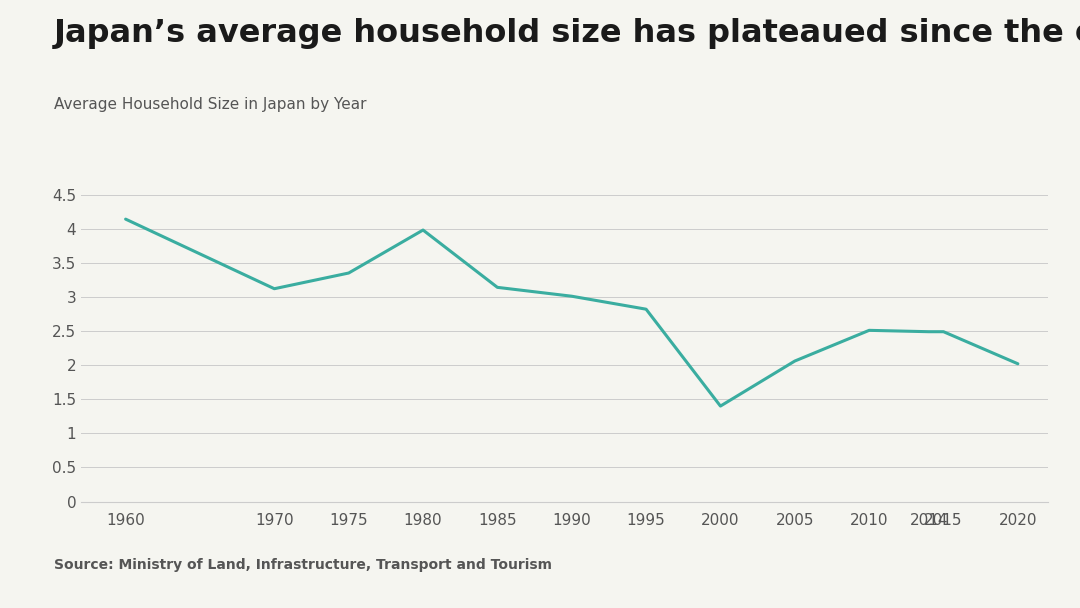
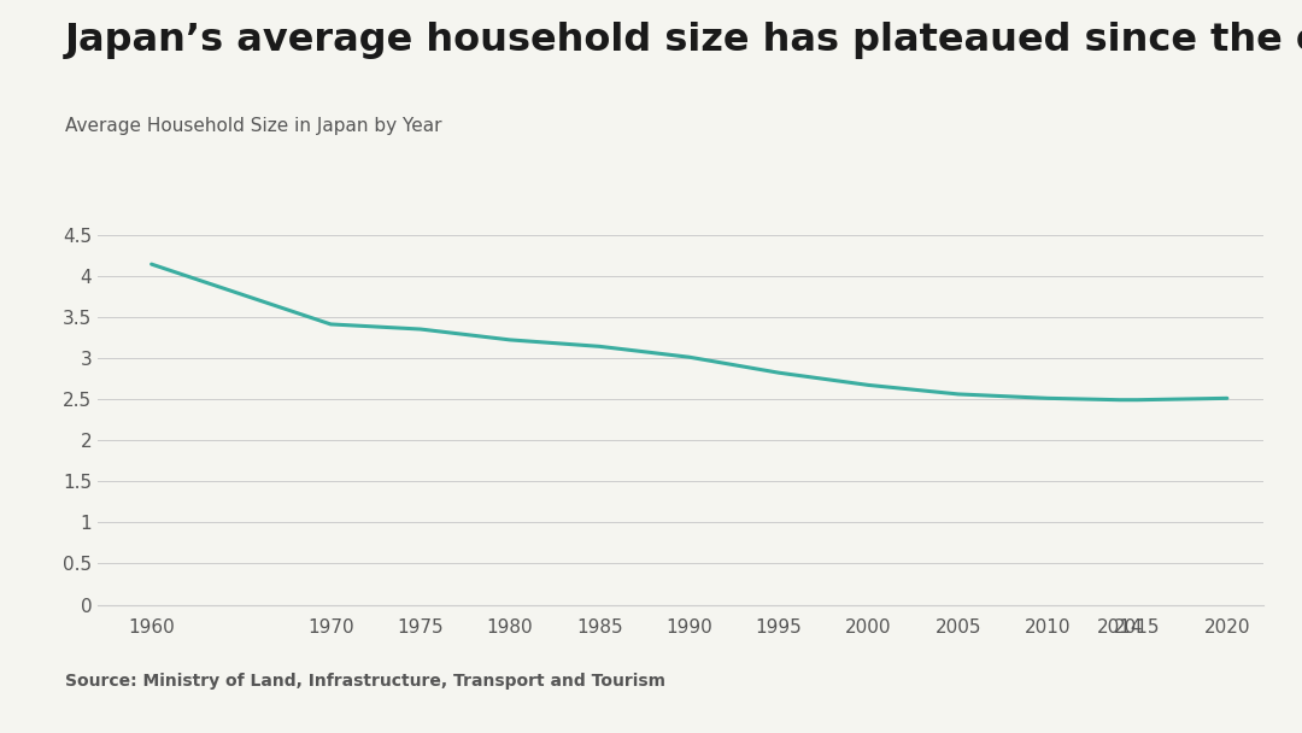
1970: 3.12 -> 3.41
1980: 3.98 -> 3.22
2000: 1.40 -> 2.67
2005: 2.06 -> 2.56
2020: 2.02 -> 2.51
